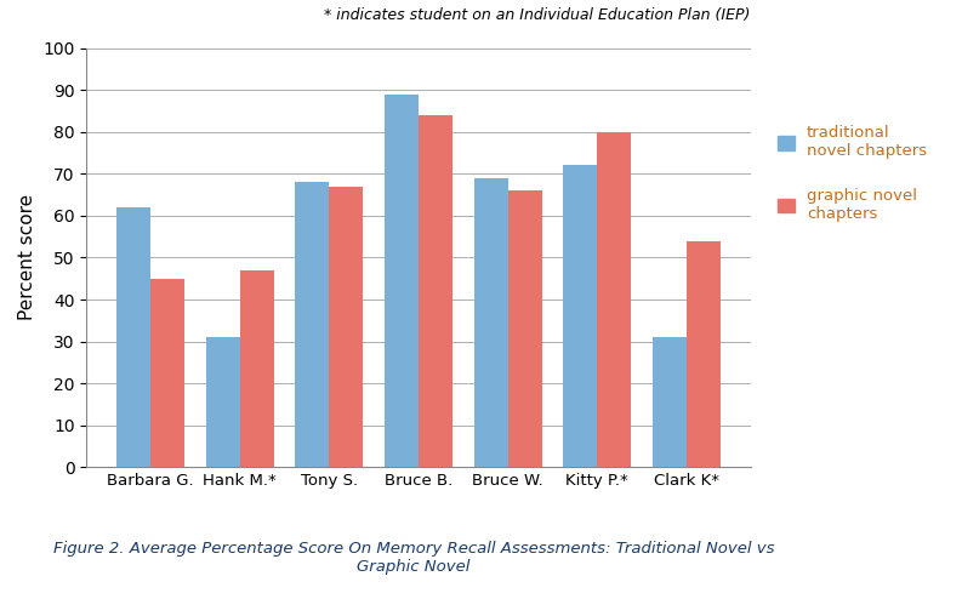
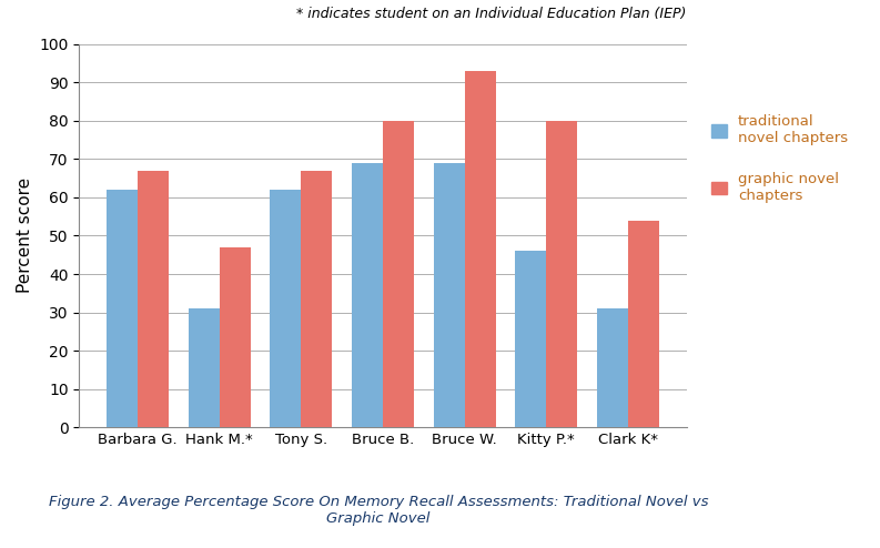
graphic novel chapters/Barbara G.: 45 -> 67
traditional novel chapters/Tony S.: 68 -> 62
traditional novel chapters/Bruce B.: 89 -> 69
graphic novel chapters/Bruce B.: 84 -> 80
graphic novel chapters/Bruce W.: 66 -> 93
traditional novel chapters/Kitty P.*: 72 -> 46
